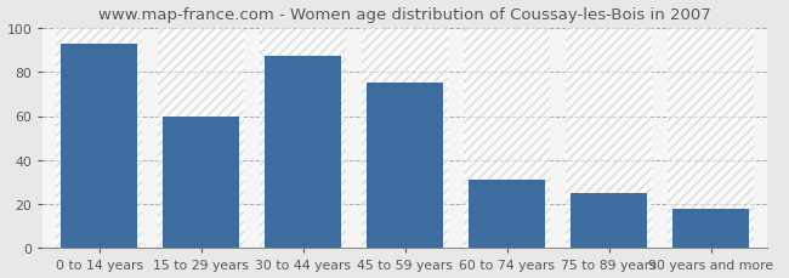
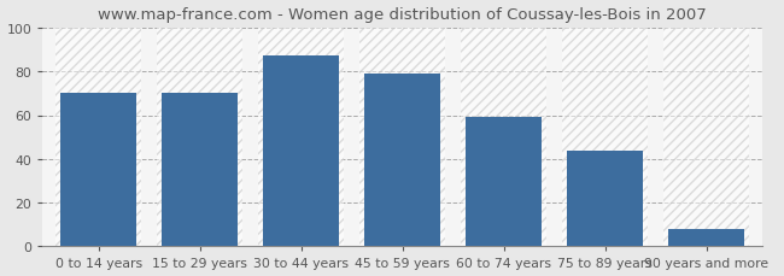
0 to 14 years: 93 -> 70
15 to 29 years: 60 -> 70
45 to 59 years: 75 -> 79
60 to 74 years: 31 -> 59
75 to 89 years: 25 -> 44
90 years and more: 18 -> 8
